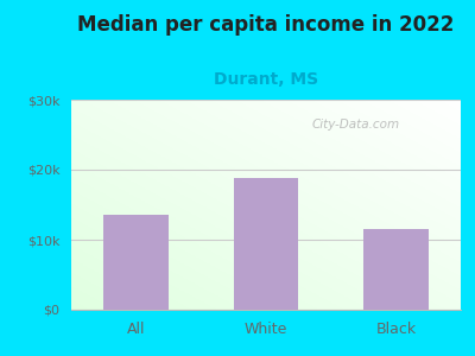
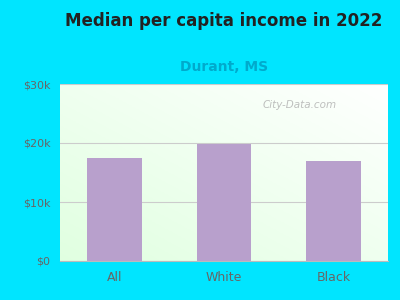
All: $13.6k -> $17.5k
White: $18.8k -> $19.8k
Black: $11.6k -> $17.0k
